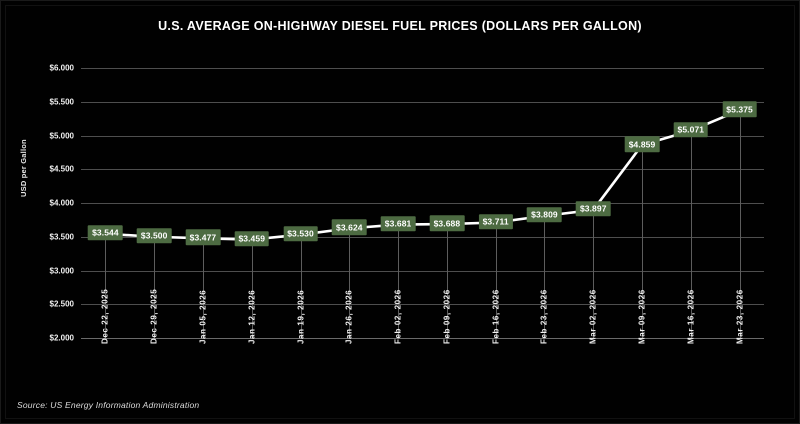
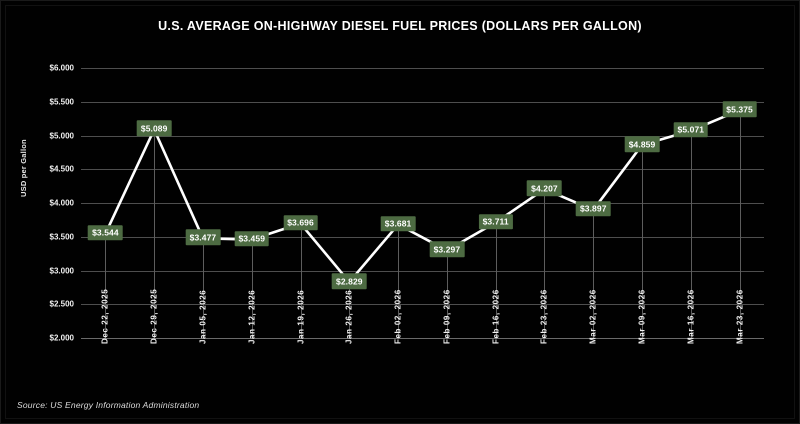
Dec 29, 2025: $3.500 -> $5.089
Jan 19, 2026: $3.530 -> $3.696
Jan 26, 2026: $3.624 -> $2.829
Feb 09, 2026: $3.688 -> $3.297
Feb 23, 2026: $3.809 -> $4.207
